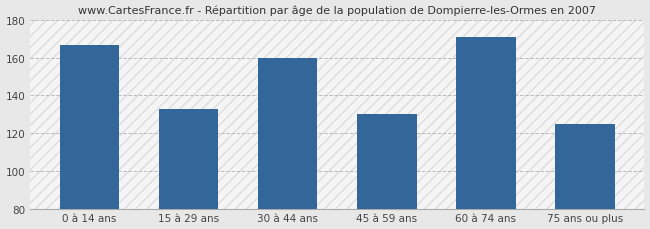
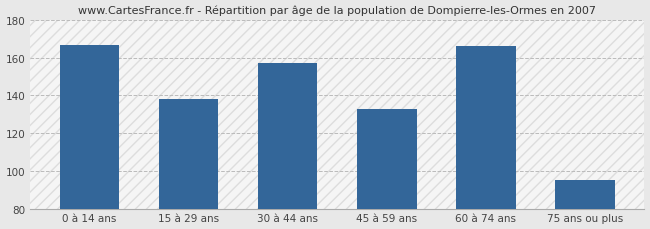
15 à 29 ans: 133 -> 138
30 à 44 ans: 160 -> 157
45 à 59 ans: 130 -> 133
60 à 74 ans: 171 -> 166
75 ans ou plus: 125 -> 95
